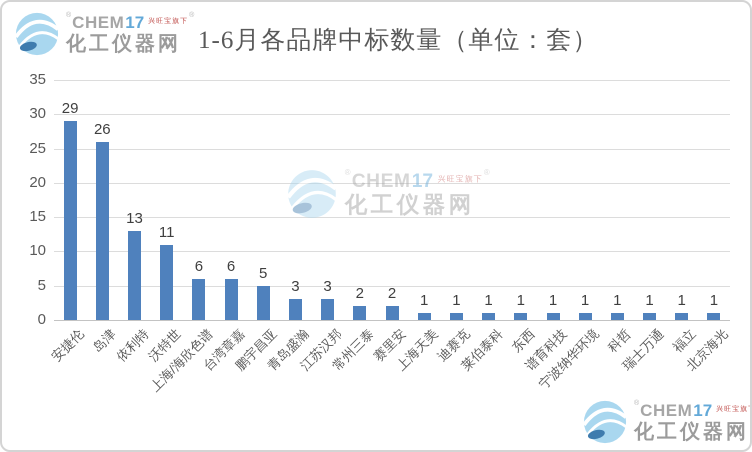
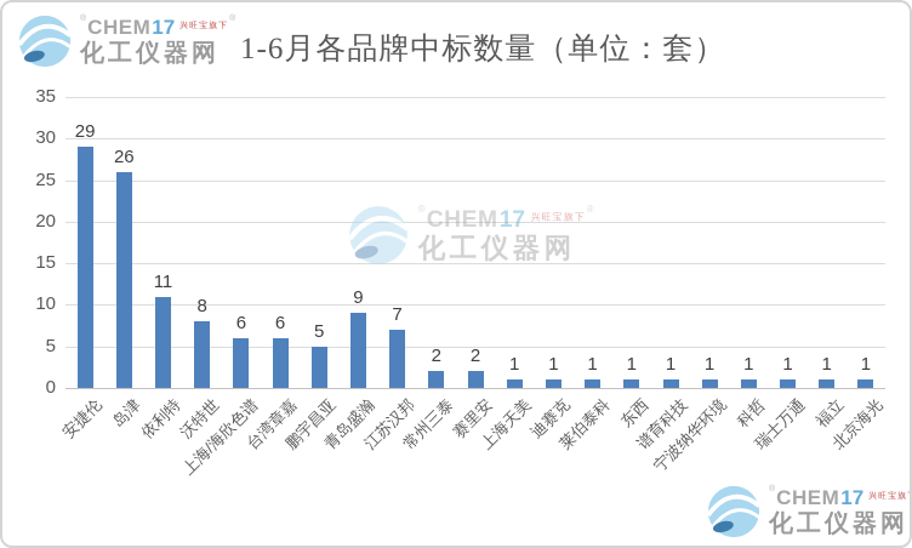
依利特: 13 -> 11
沃特世: 11 -> 8
青岛盛瀚: 3 -> 9
江苏汉邦: 3 -> 7
